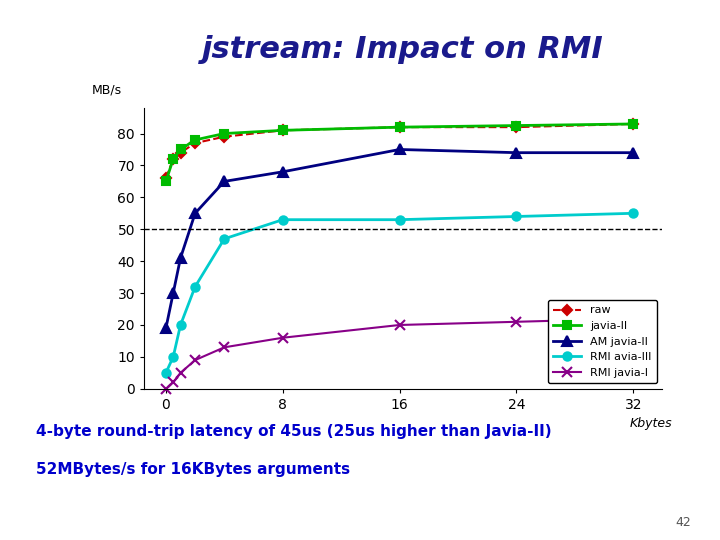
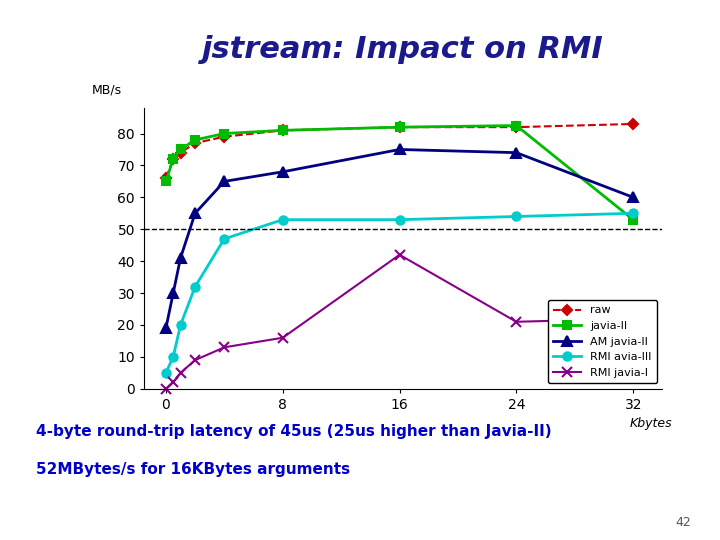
RMI javia-I/16: 20 -> 42
javia-II/32: 83.0 -> 53.0
AM javia-II/32: 74 -> 60
